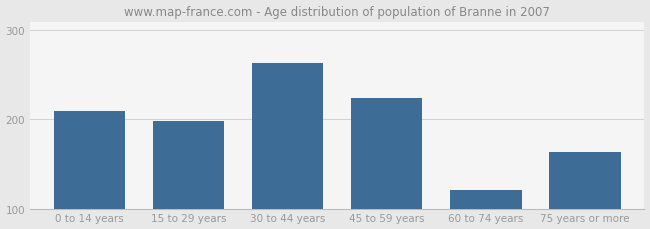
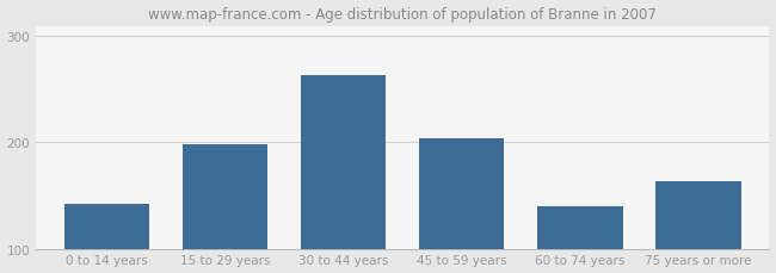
0 to 14 years: 209 -> 142
45 to 59 years: 224 -> 204
60 to 74 years: 121 -> 140
